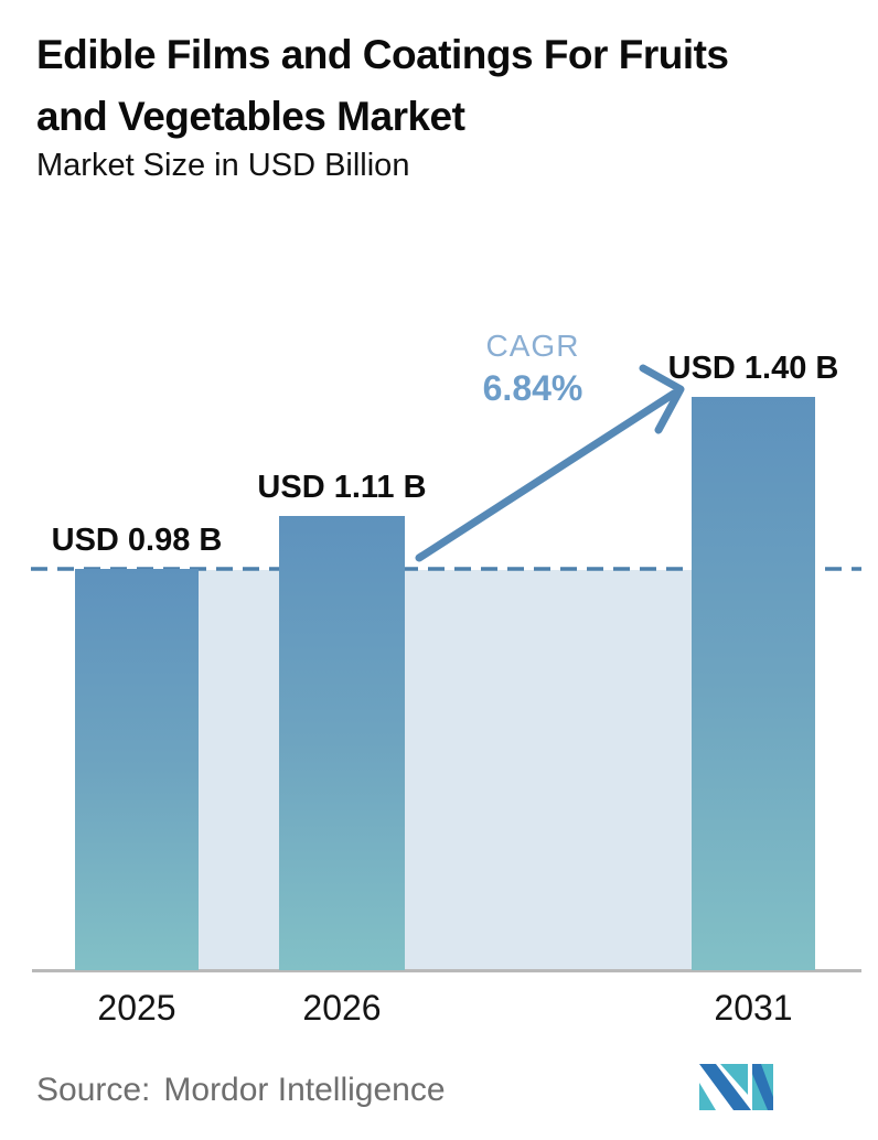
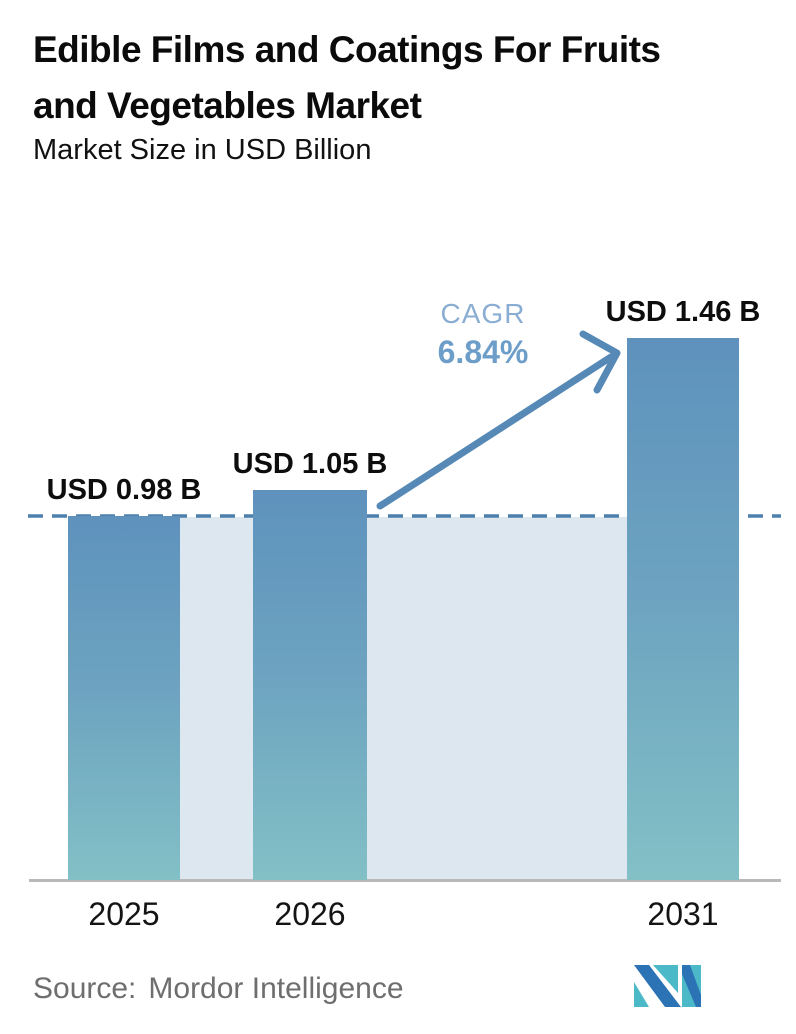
2026: 1.11 -> 1.05
2031: 1.40 -> 1.46
